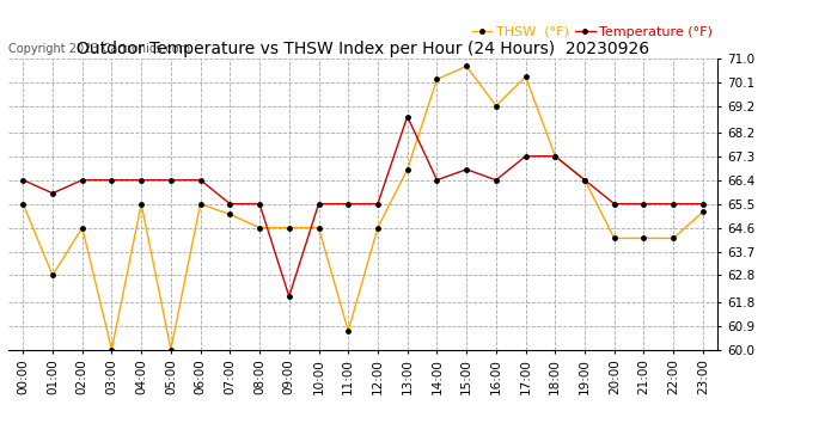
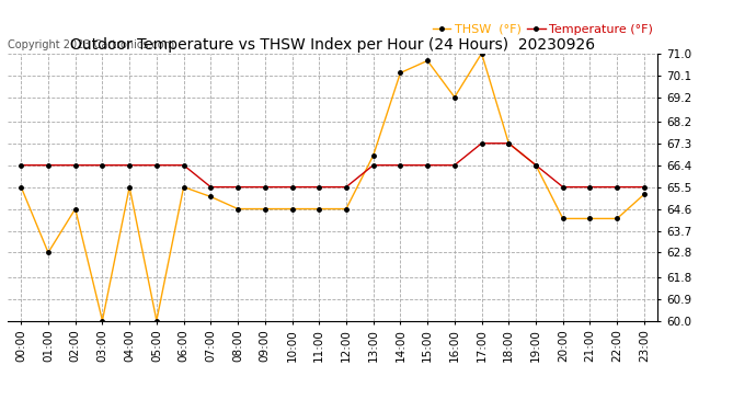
Temperature (°F)/01:00: 65.9 -> 66.4
Temperature (°F)/09:00: 62.0 -> 65.5
THSW (°F)/11:00: 60.7 -> 64.6
Temperature (°F)/13:00: 68.8 -> 66.4
Temperature (°F)/15:00: 66.8 -> 66.4
THSW (°F)/17:00: 70.3 -> 71.0
